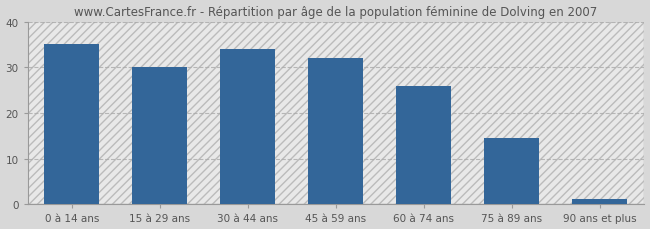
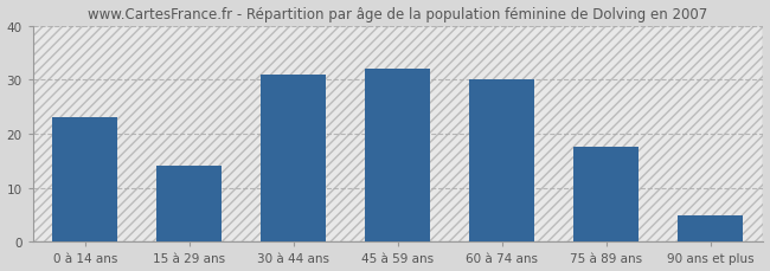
0 à 14 ans: 35.0 -> 23.0
15 à 29 ans: 30.0 -> 14.0
30 à 44 ans: 34.0 -> 31.0
60 à 74 ans: 26.0 -> 30.0
75 à 89 ans: 14.5 -> 17.5
90 ans et plus: 1.2 -> 5.0
